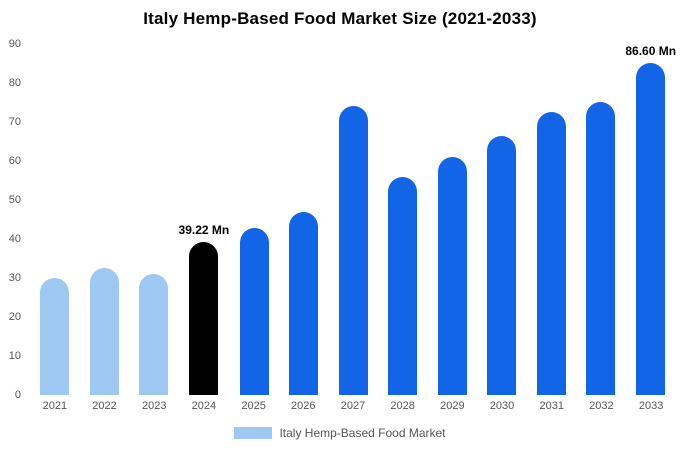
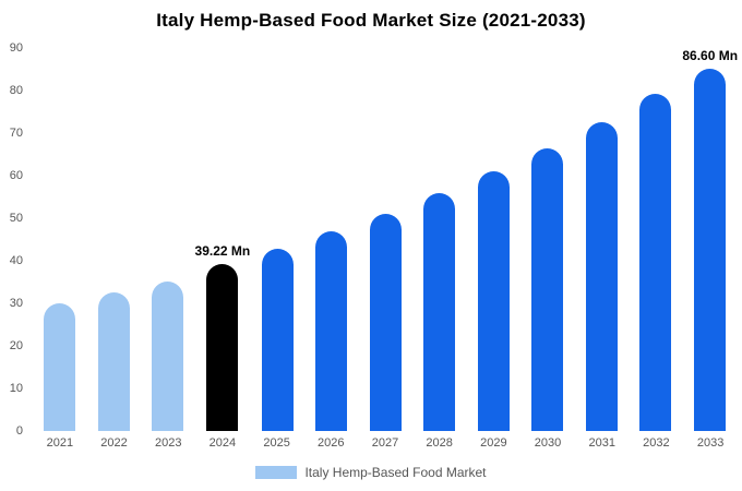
2023: 31 -> 35
2027: 74 -> 51
2032: 75 -> 79
